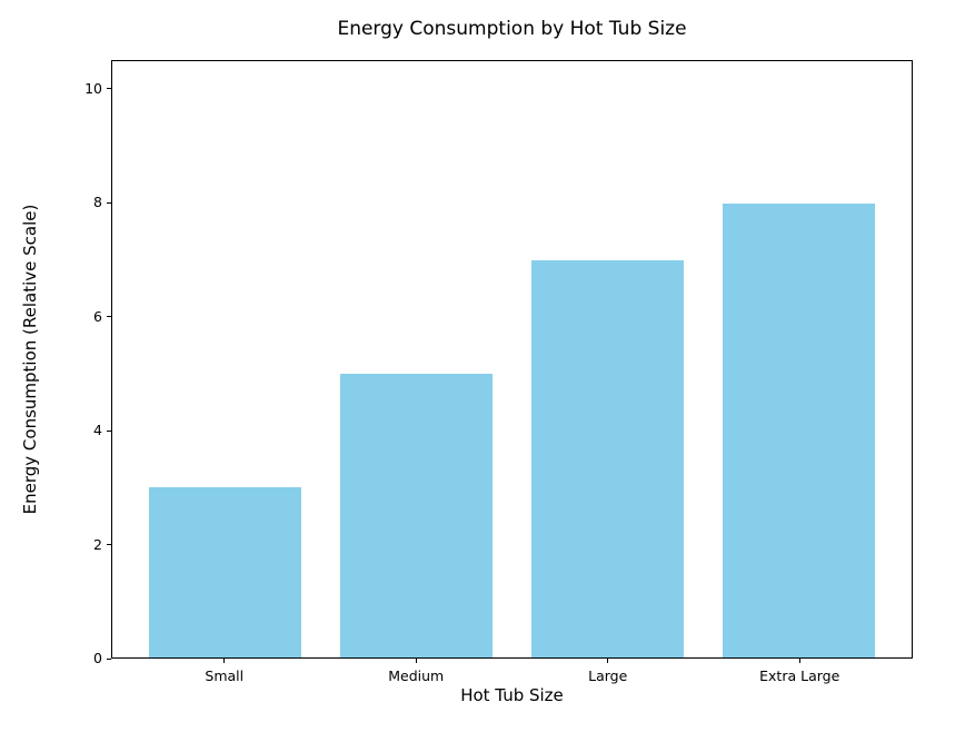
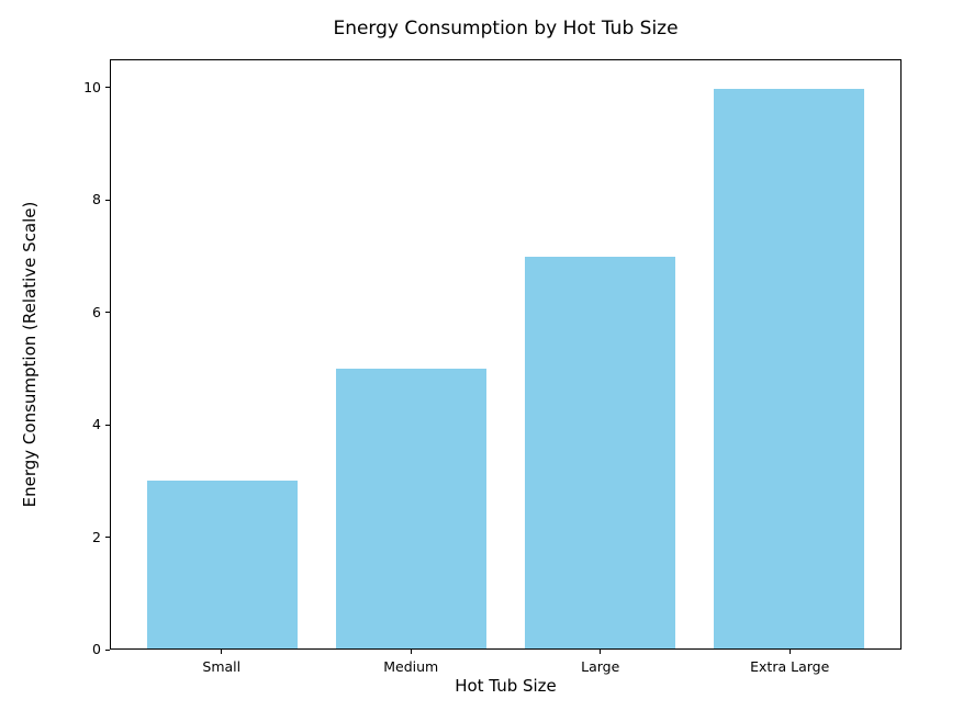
Extra Large: 8 -> 10
